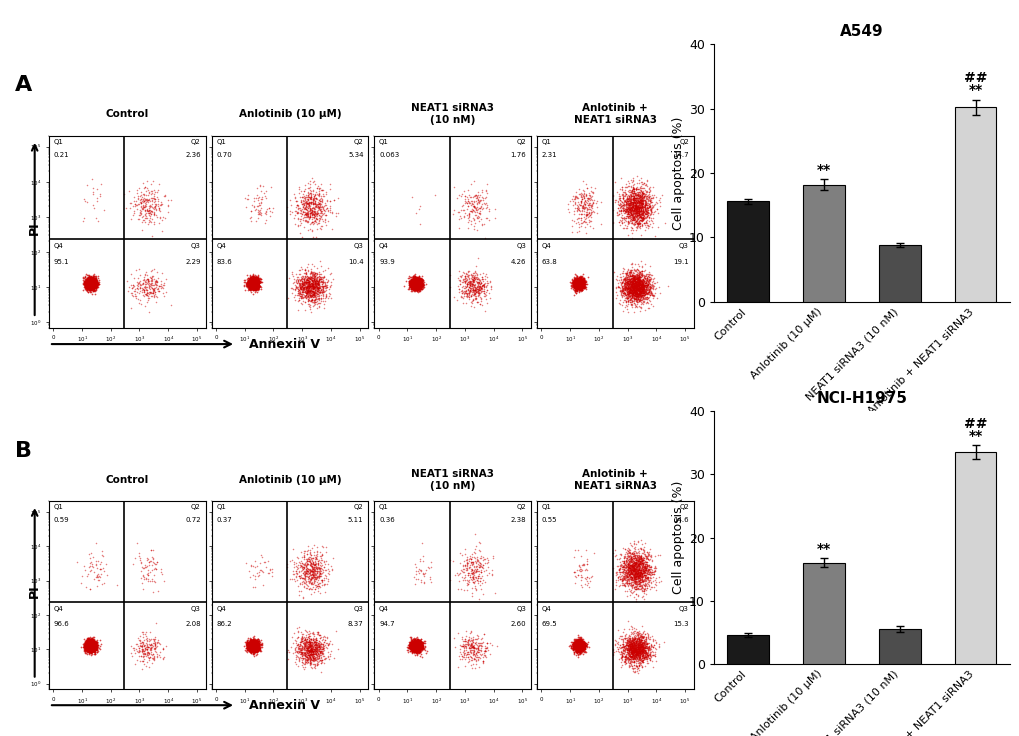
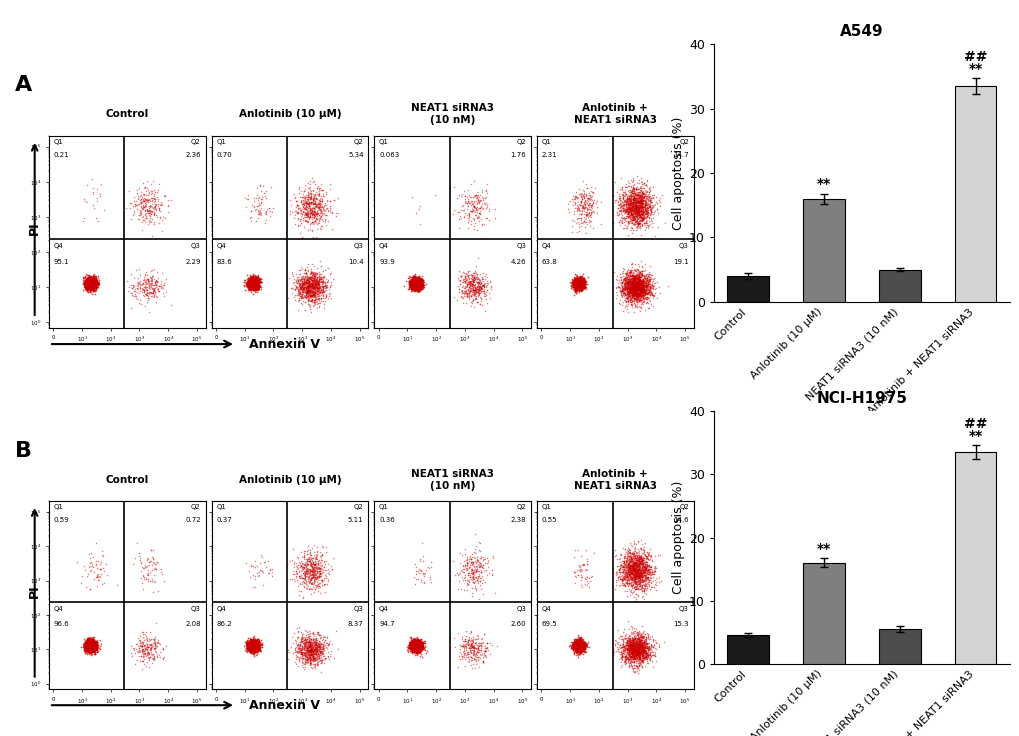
A549/Control: 15.6 -> 4.0
A549/Anlotinib (10 μM): 18.2 -> 16.0
A549/NEAT1 siRNA3 (10 nM): 8.8 -> 5.0
A549/Anlotinib + NEAT1 siRNA3: 30.2 -> 33.5
